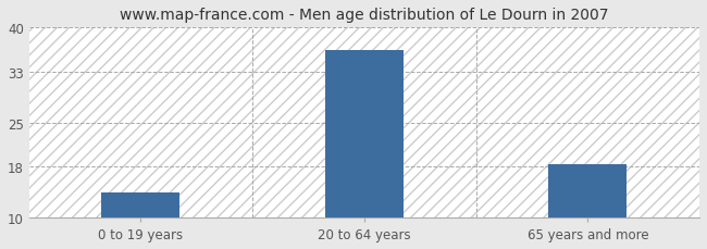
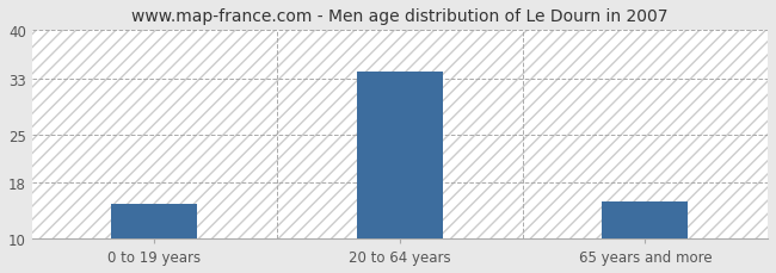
0 to 19 years: 14.0 -> 15.0
20 to 64 years: 36.5 -> 34.0
65 years and more: 18.5 -> 15.4
